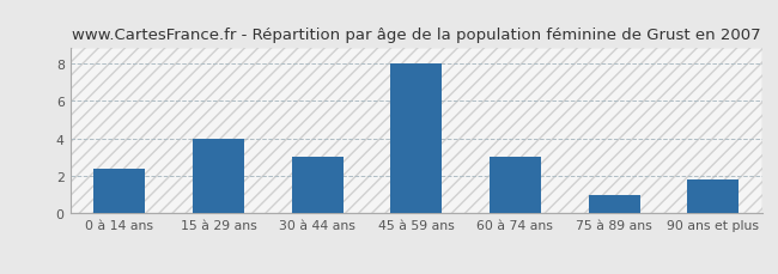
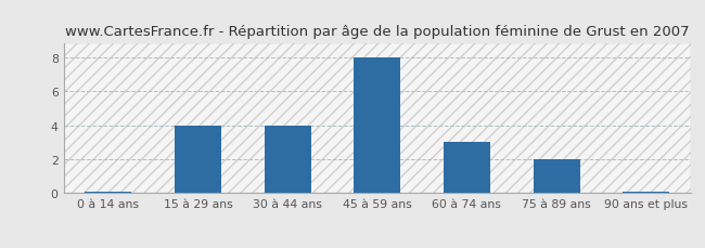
0 à 14 ans: 2.4 -> 0.1
30 à 44 ans: 3.0 -> 4.0
75 à 89 ans: 1.0 -> 2.0
90 ans et plus: 1.8 -> 0.1
